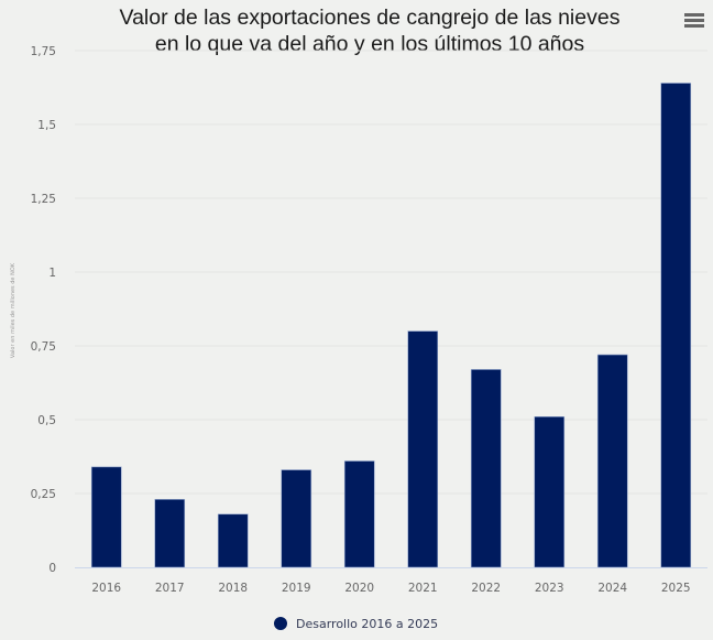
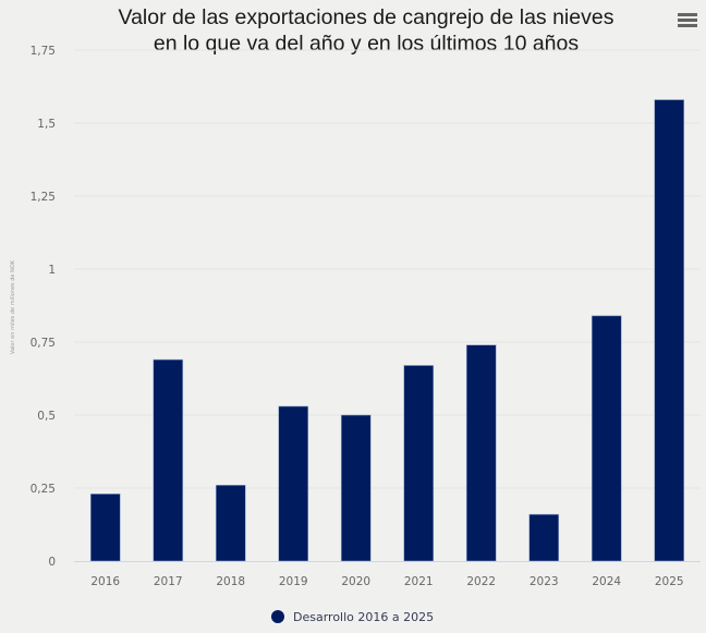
2016: 0,34 -> 0,23
2017: 0,23 -> 0,69
2018: 0,18 -> 0,26
2019: 0,33 -> 0,53
2020: 0,36 -> 0,50
2021: 0,80 -> 0,67
2022: 0,67 -> 0,74
2023: 0,51 -> 0,16
2024: 0,72 -> 0,84
2025: 1,64 -> 1,58
